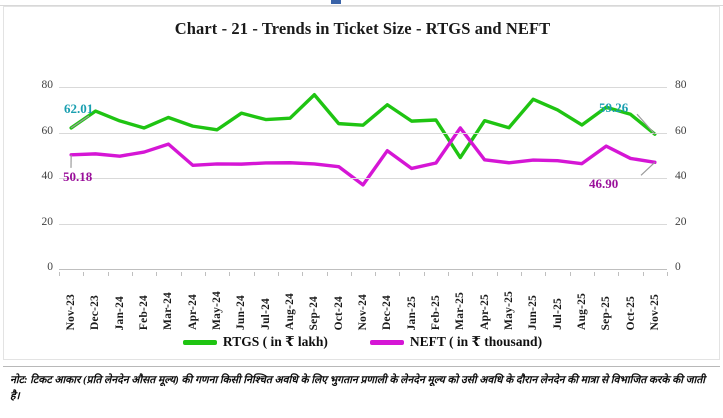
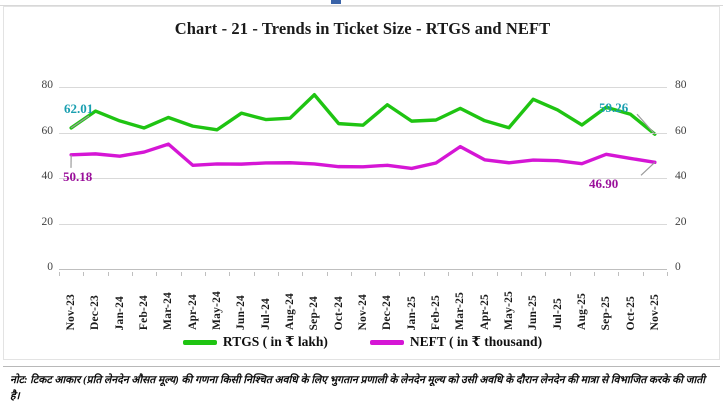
NEFT ( in ₹ thousand)/Nov-24: 37 -> 45
NEFT ( in ₹ thousand)/Dec-24: 52 -> 46
RTGS ( in ₹ lakh)/Mar-25: 49 -> 71
NEFT ( in ₹ thousand)/Mar-25: 62 -> 54
NEFT ( in ₹ thousand)/Sep-25: 54 -> 50
